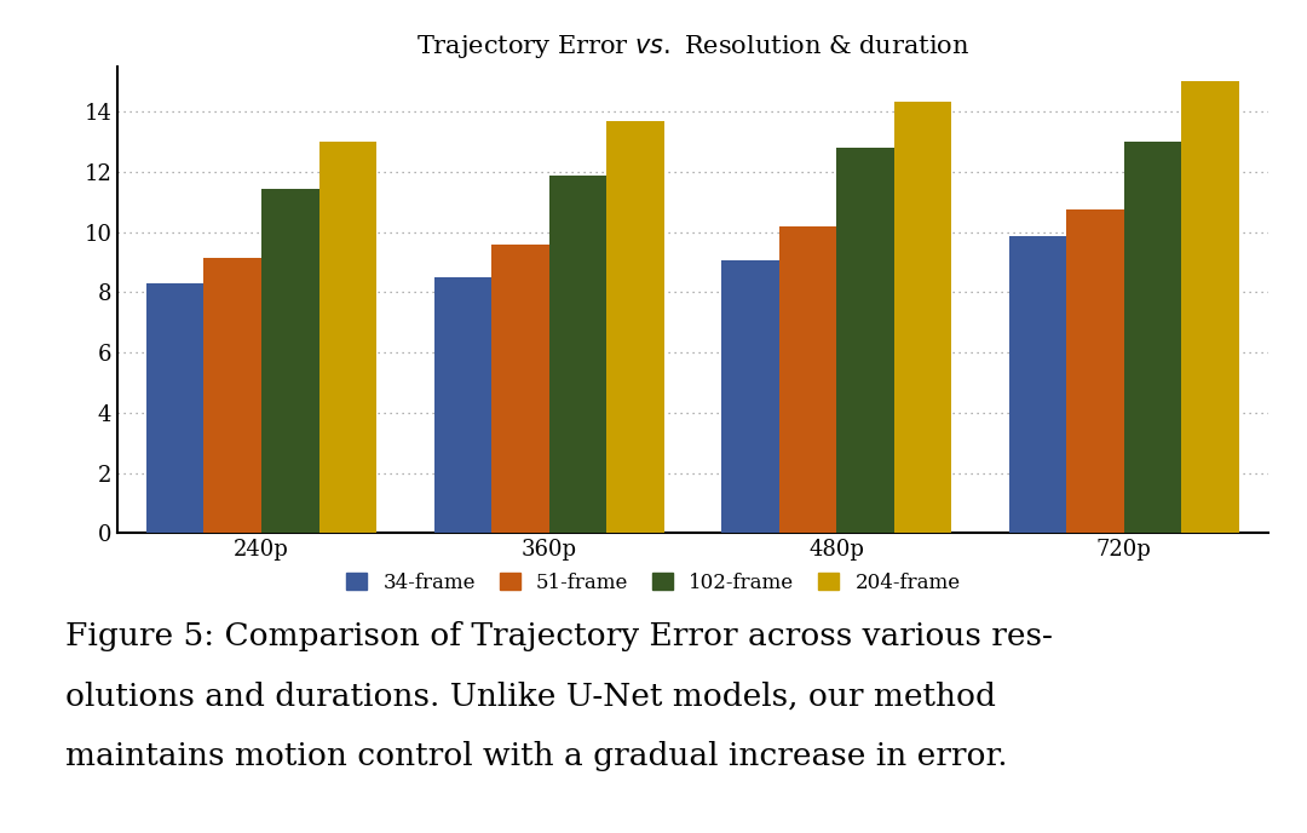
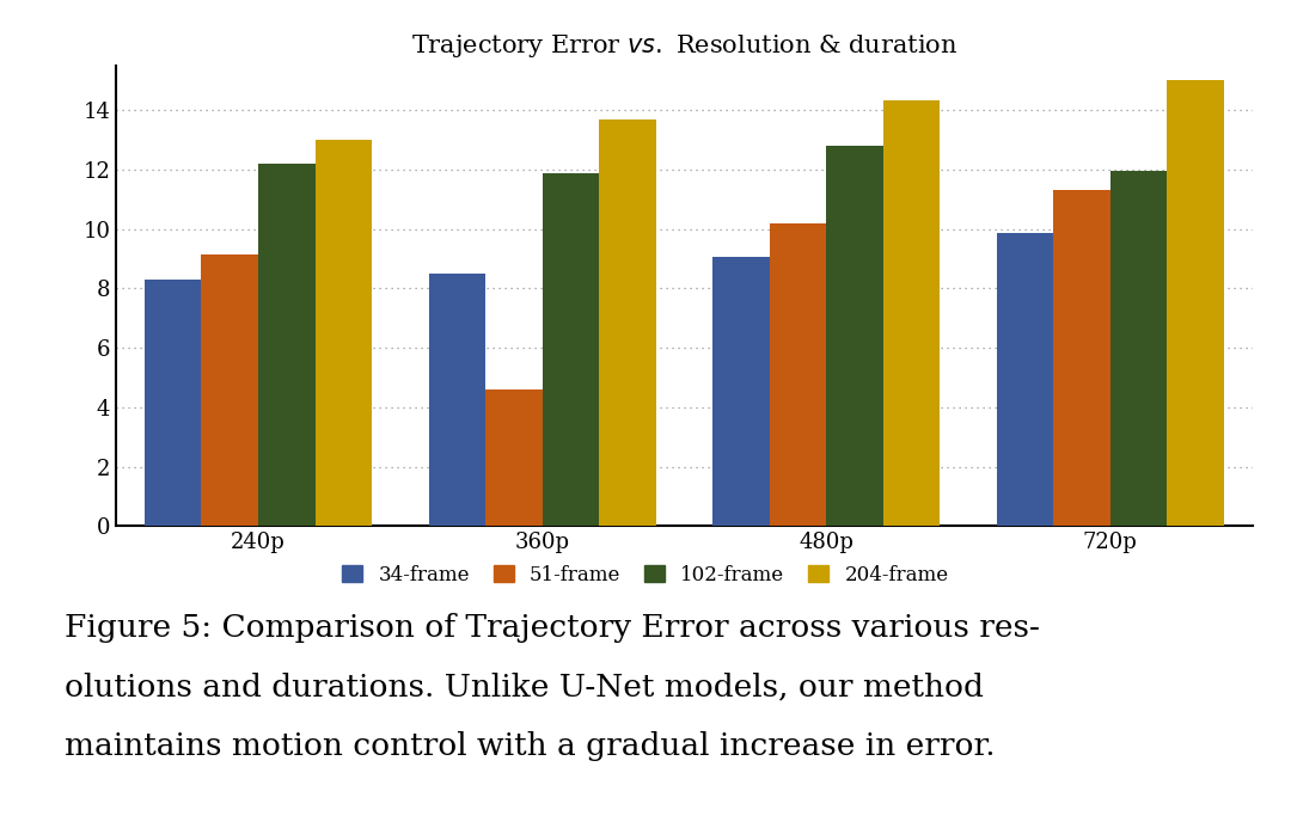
102-frame/240p: 11.45 -> 12.20
51-frame/360p: 9.60 -> 4.60
51-frame/720p: 10.75 -> 11.30
102-frame/720p: 13.00 -> 11.95
